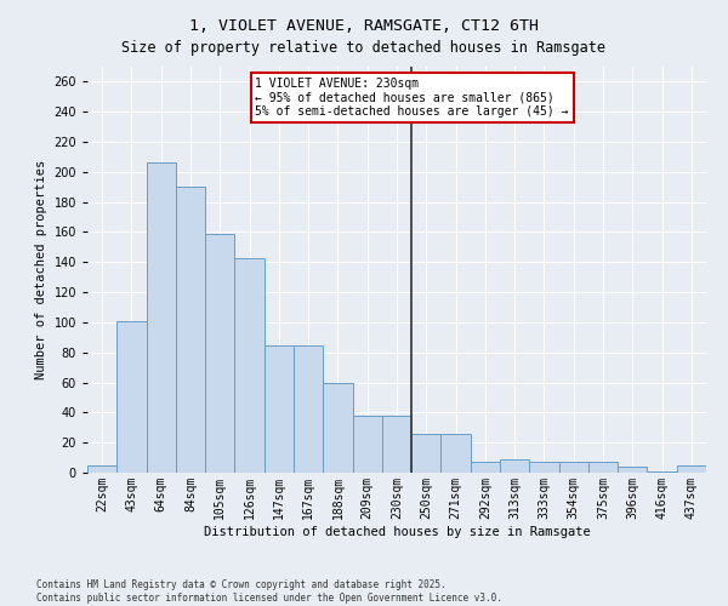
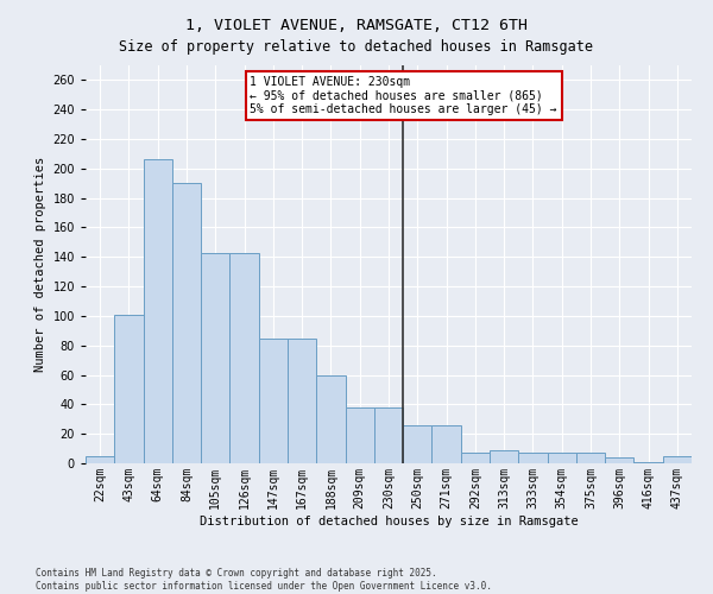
105sqm: 159 -> 143
